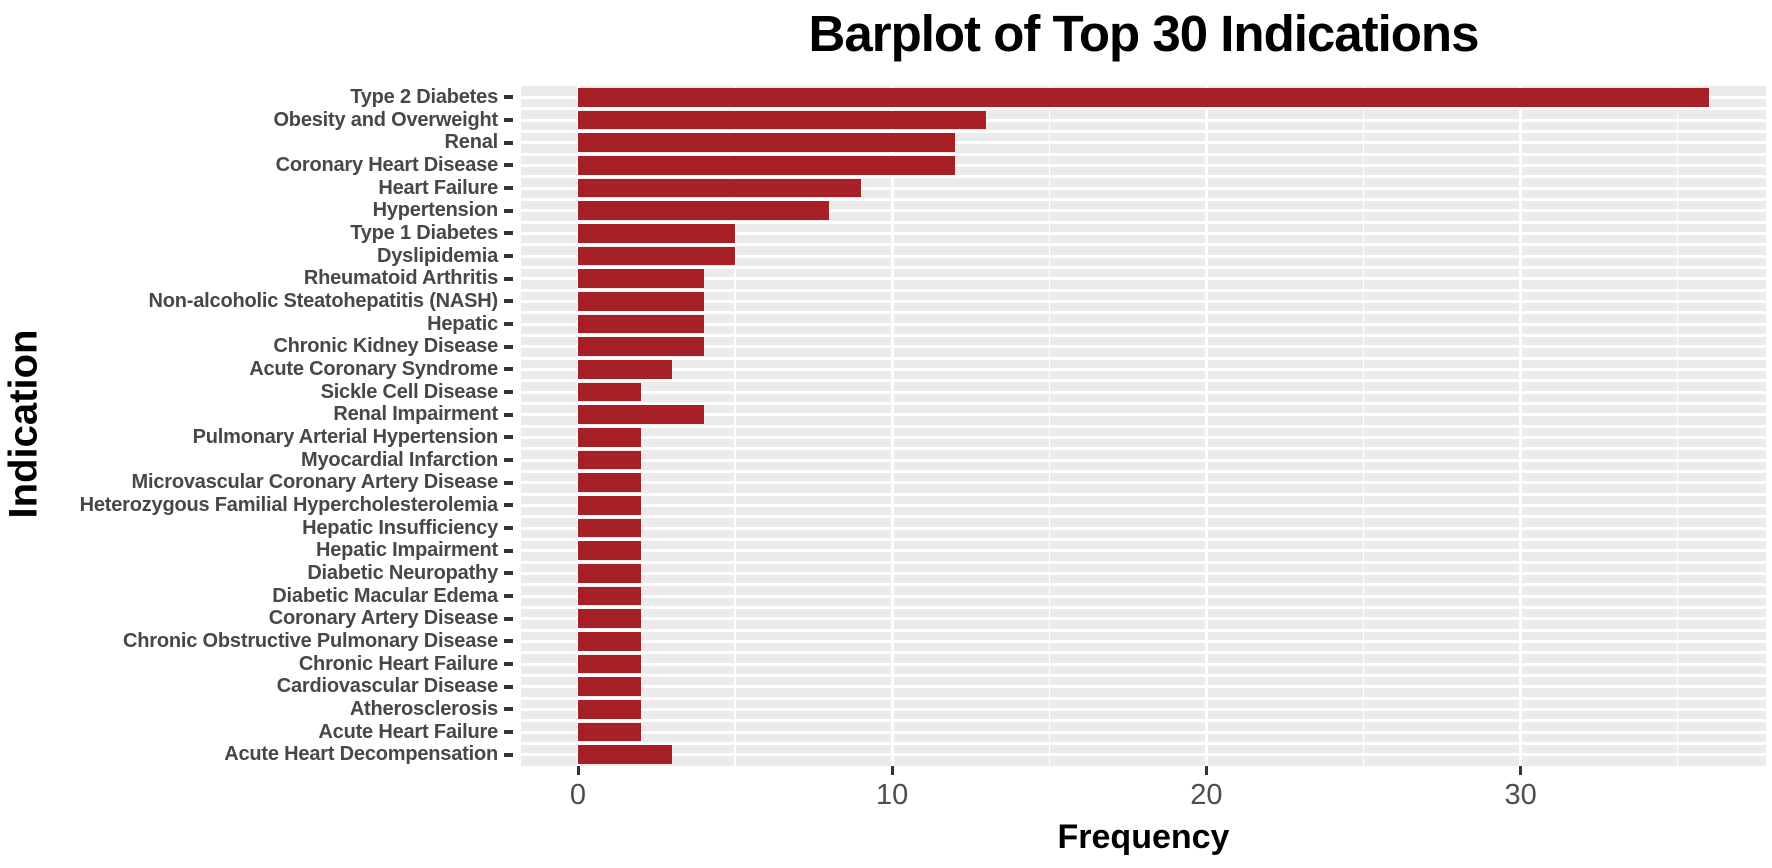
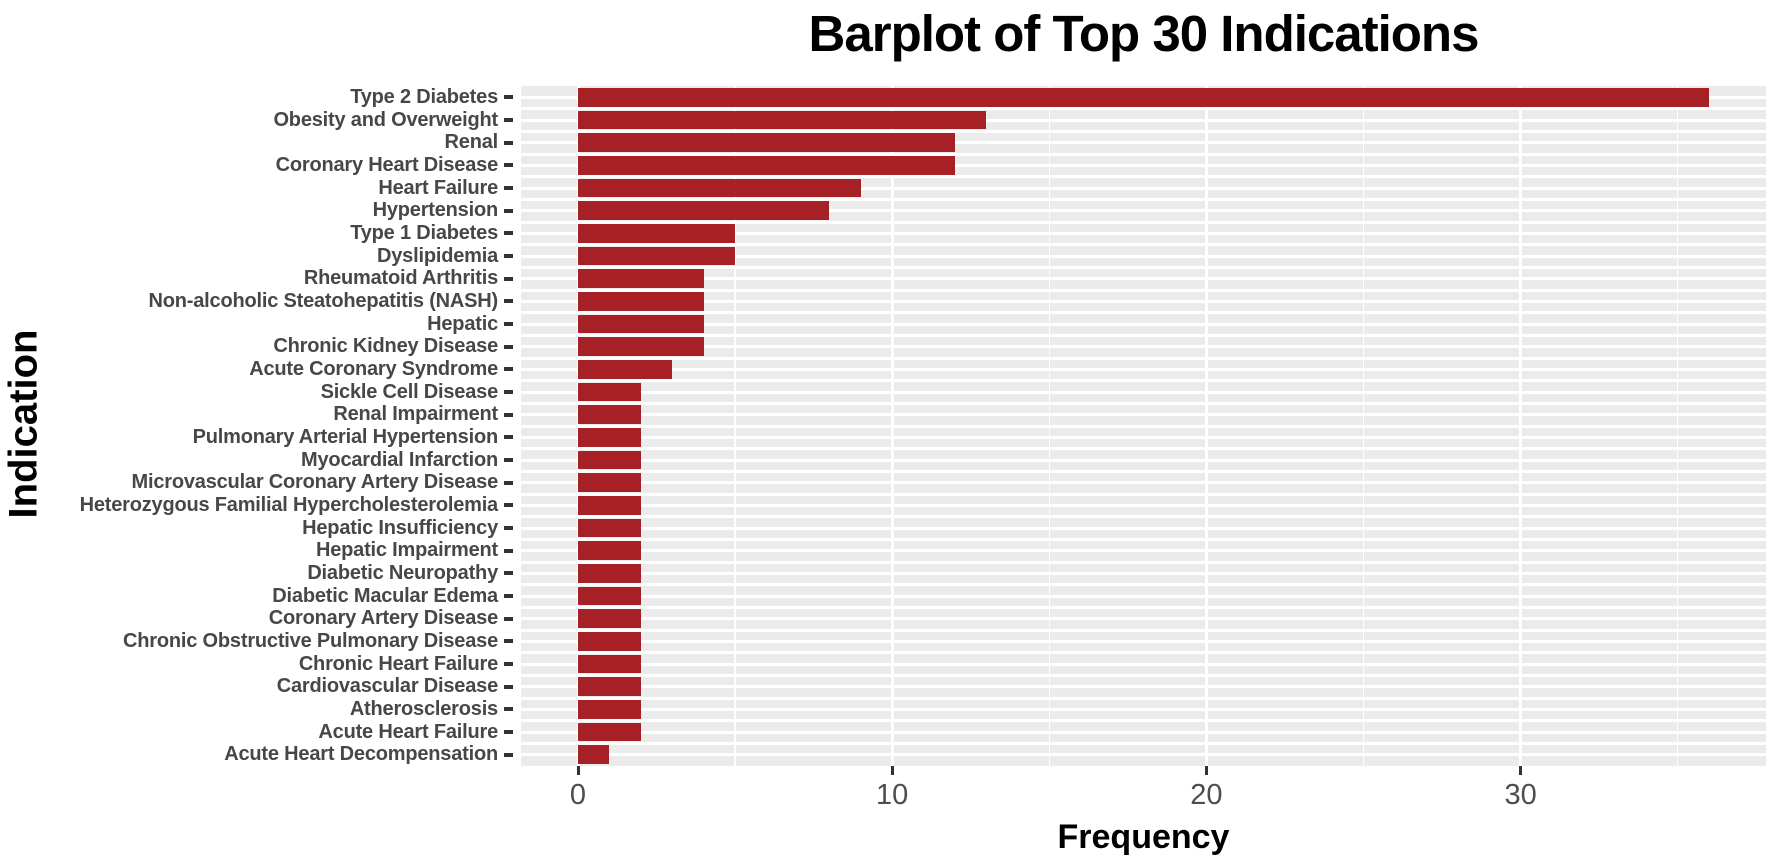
Renal Impairment: 4 -> 2
Acute Heart Decompensation: 3 -> 1
